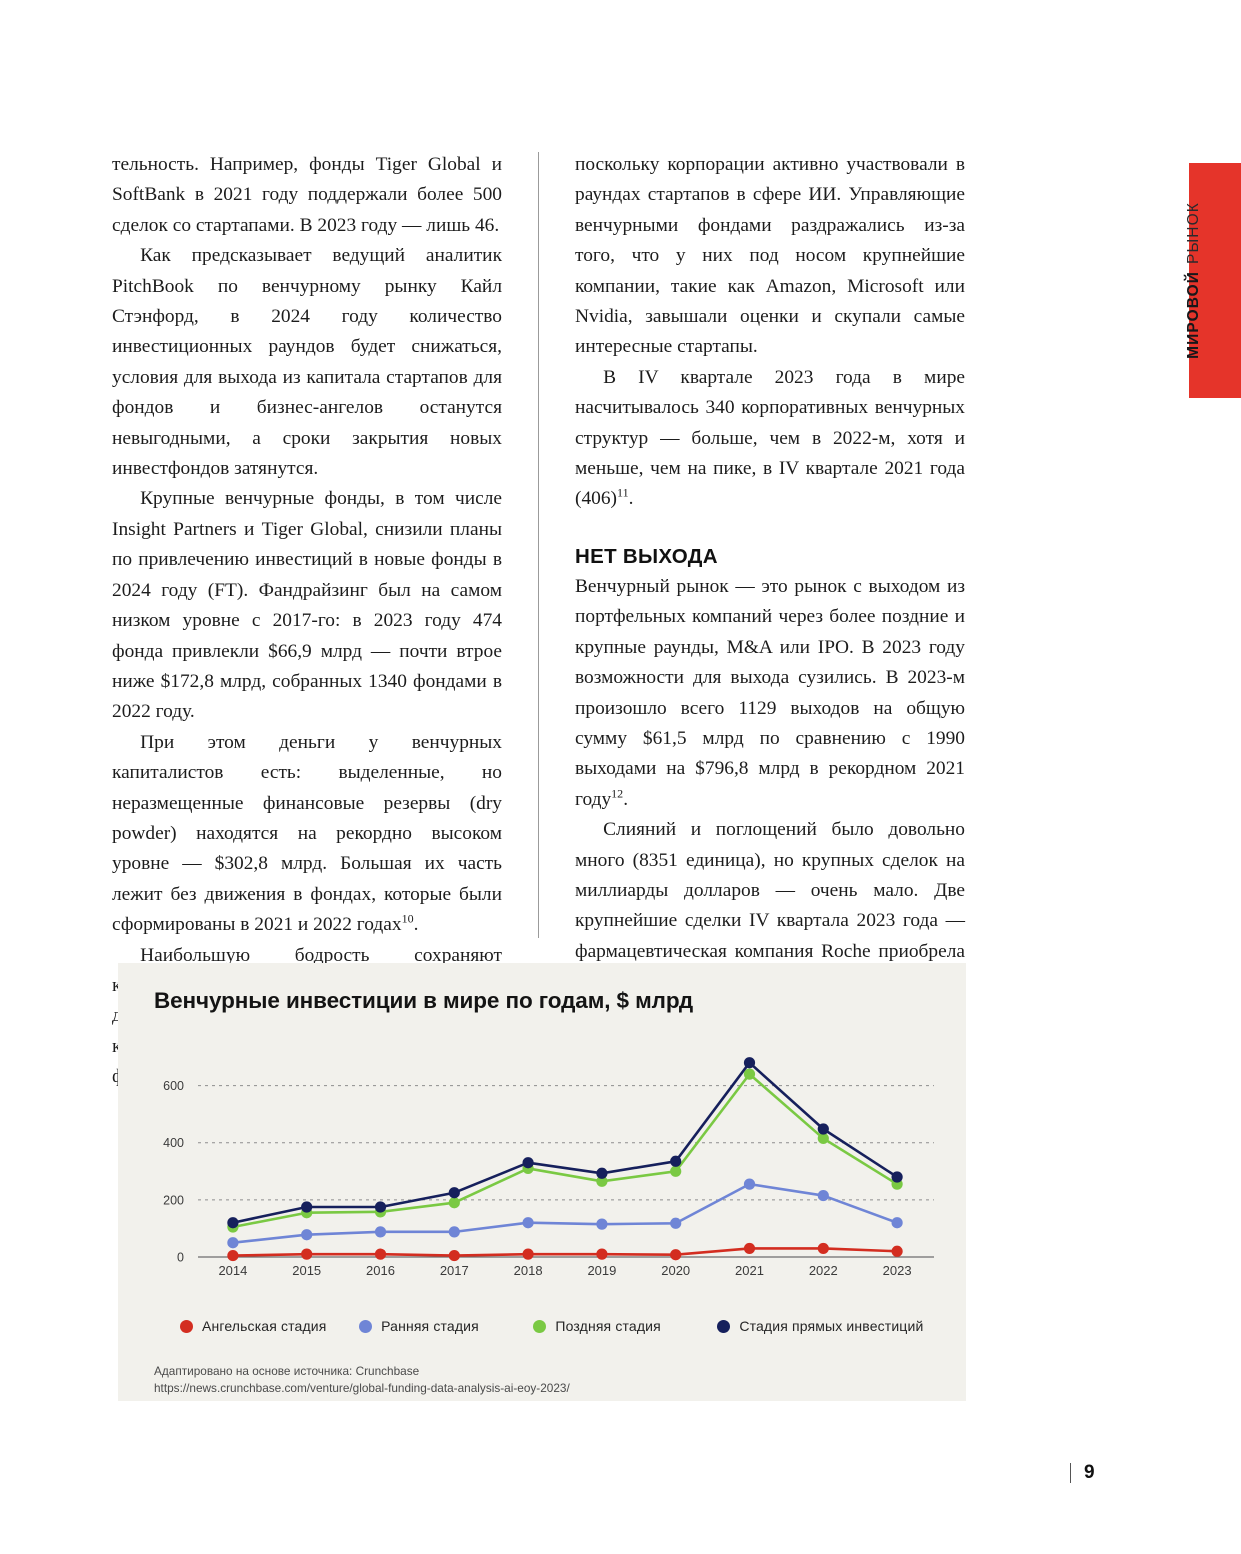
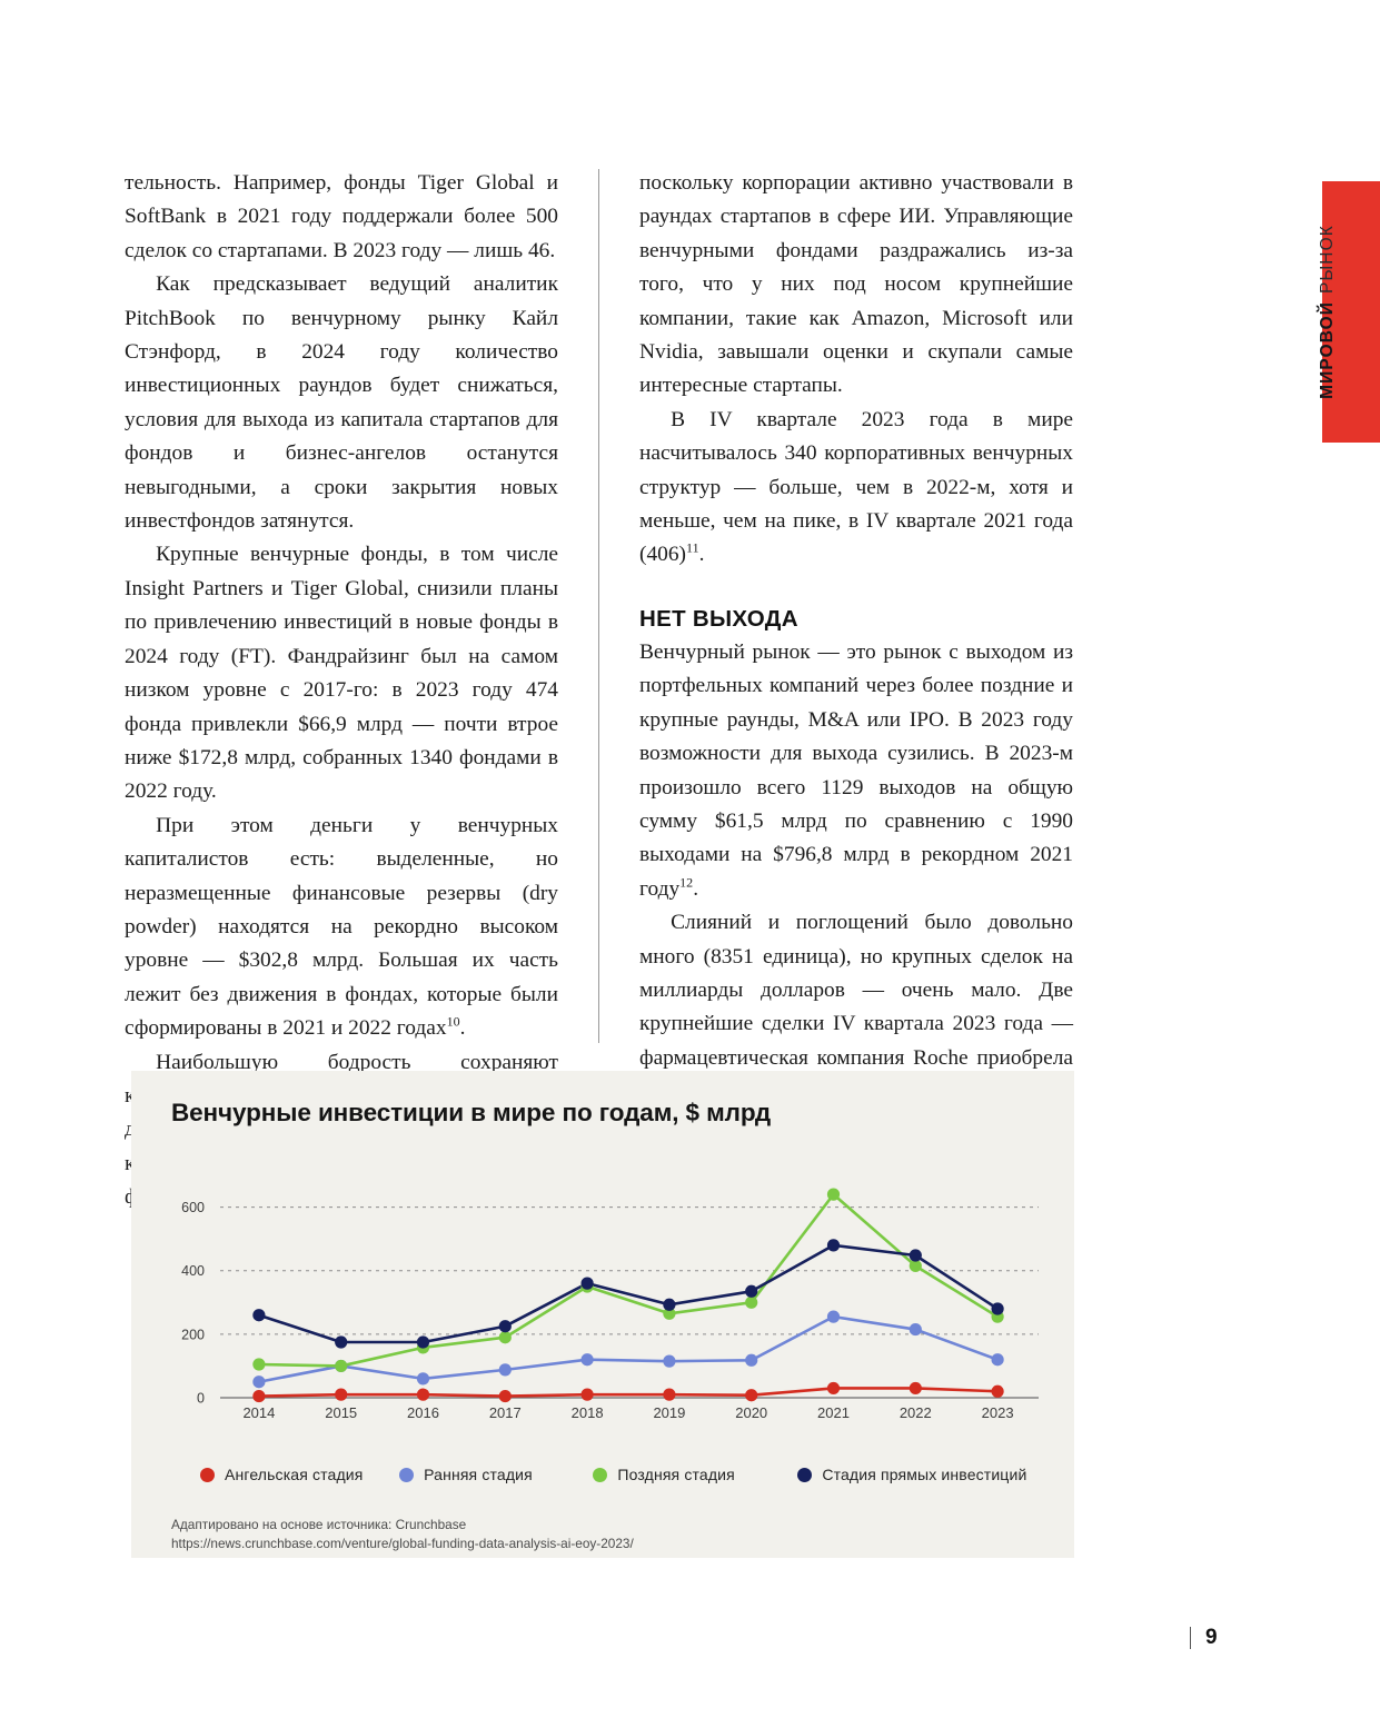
Стадия прямых инвестиций/2014: 120 -> 260
Ранняя стадия/2015: 80 -> 100
Поздняя стадия/2015: 160 -> 100
Ранняя стадия/2016: 90 -> 60
Поздняя стадия/2018: 310 -> 350
Стадия прямых инвестиций/2018: 330 -> 360
Стадия прямых инвестиций/2021: 680 -> 480
